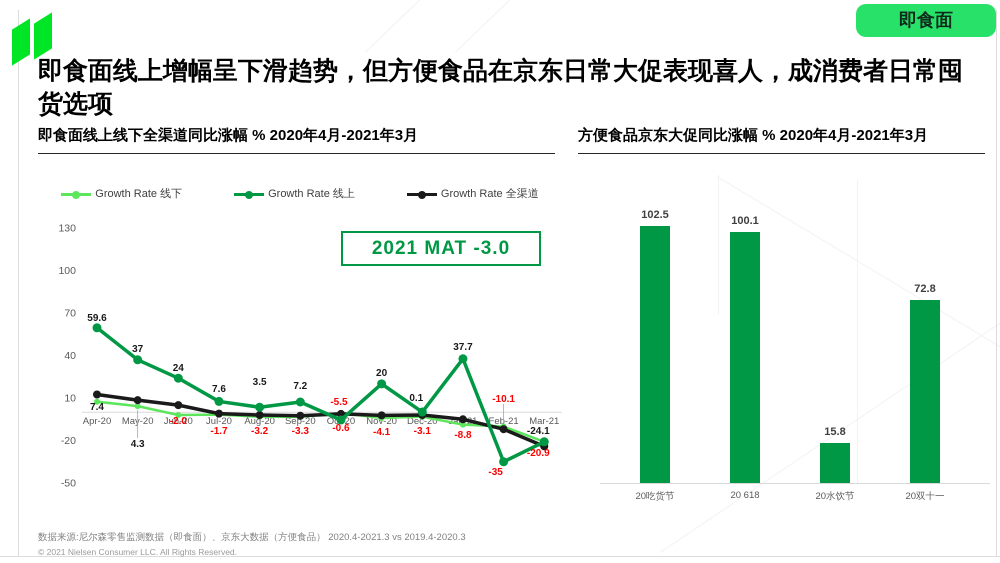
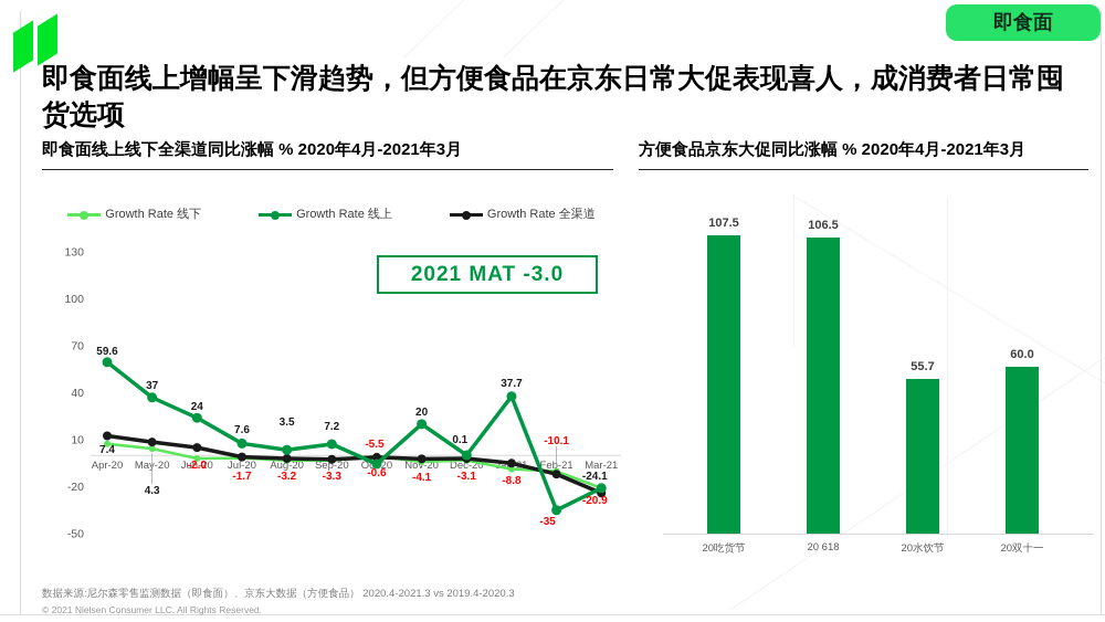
方便食品京东大促同比涨幅 % 2020年4月-2021年3月/20吃货节: 102.5 -> 107.5
方便食品京东大促同比涨幅 % 2020年4月-2021年3月/20 618: 100.1 -> 106.5
方便食品京东大促同比涨幅 % 2020年4月-2021年3月/20水饮节: 15.8 -> 55.7
方便食品京东大促同比涨幅 % 2020年4月-2021年3月/20双十一: 72.8 -> 60.0
